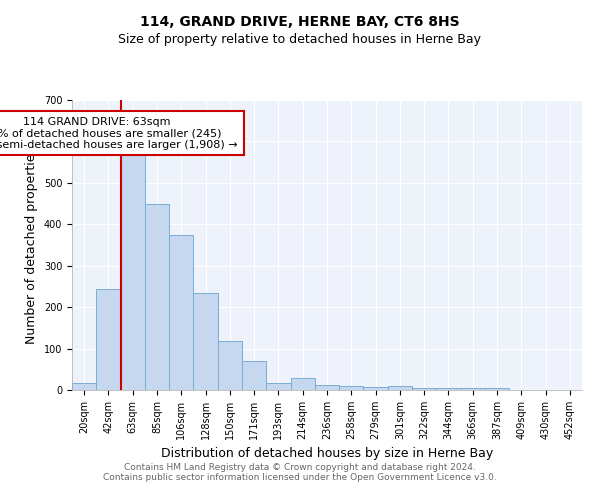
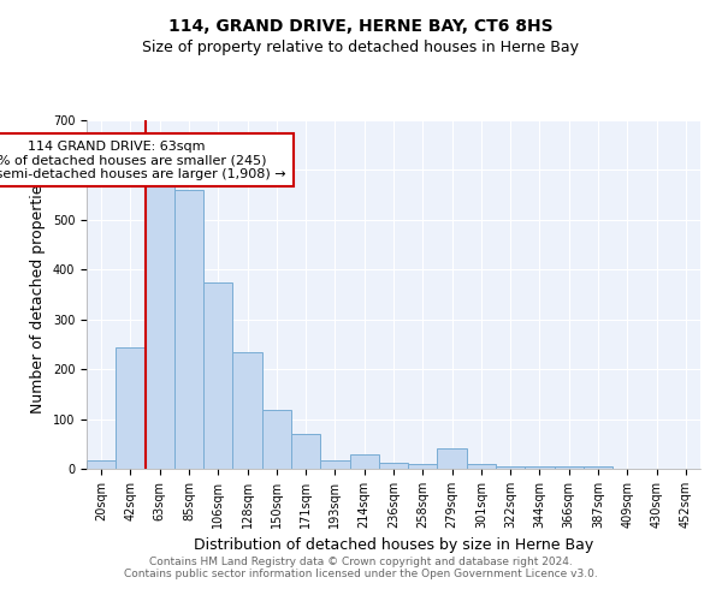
85sqm: 450 -> 560
279sqm: 8 -> 40
